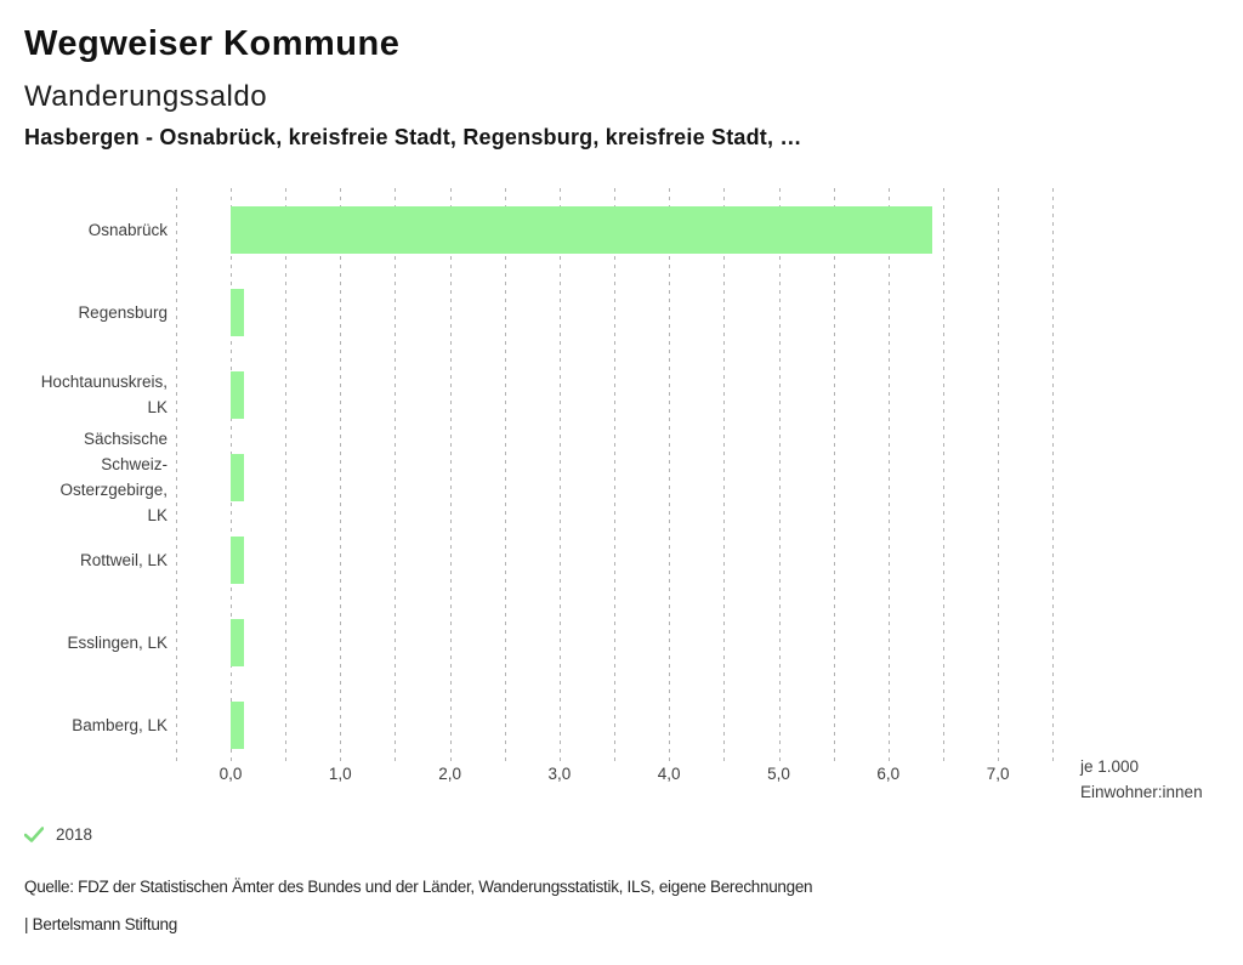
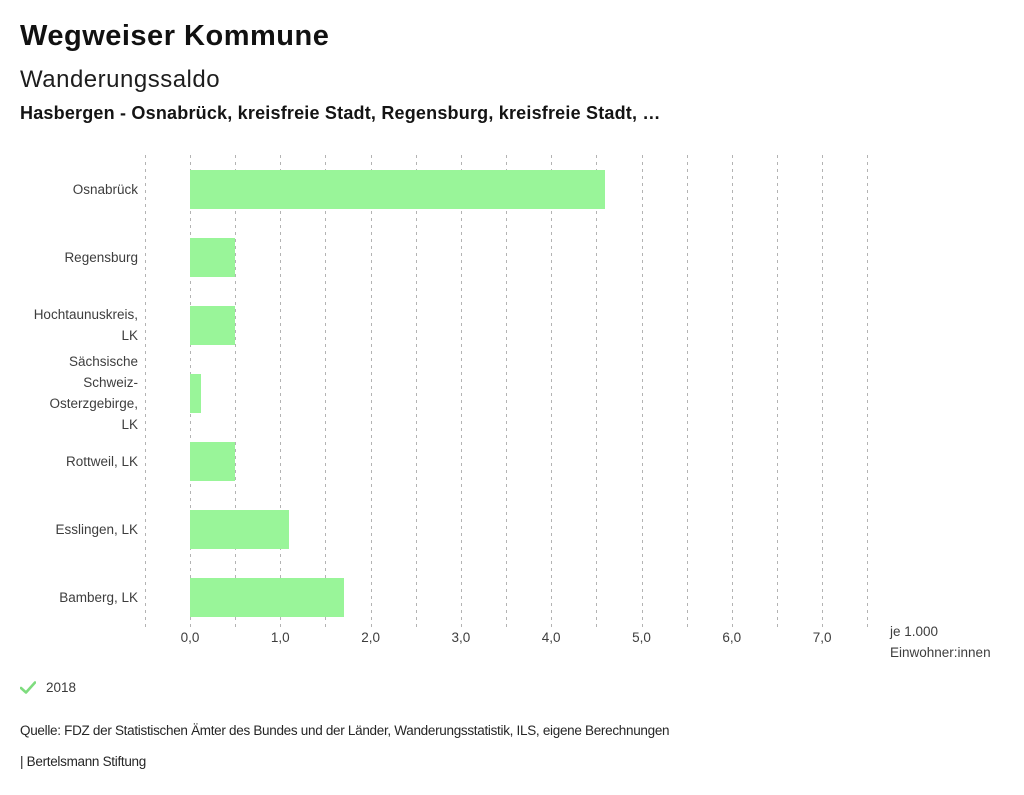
Osnabrück: 6,4 -> 4,6
Regensburg: 0,1 -> 0,5
Hochtaunuskreis, LK: 0,1 -> 0,5
Rottweil, LK: 0,1 -> 0,5
Esslingen, LK: 0,1 -> 1,1
Bamberg, LK: 0,1 -> 1,7
